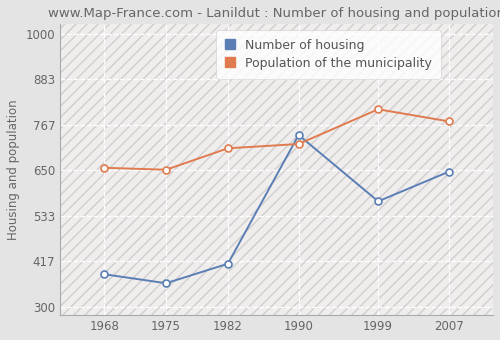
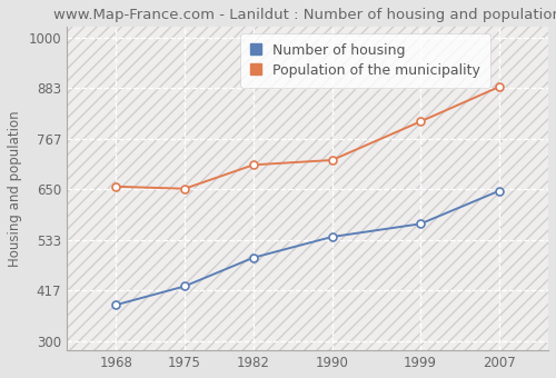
Number of housing/1975: 360 -> 426
Number of housing/1982: 410 -> 492
Number of housing/1990: 740 -> 540
Population of the municipality/2007: 775 -> 886
